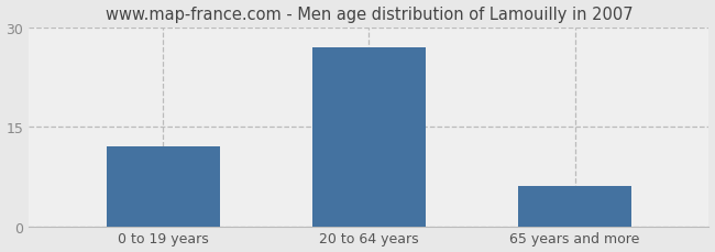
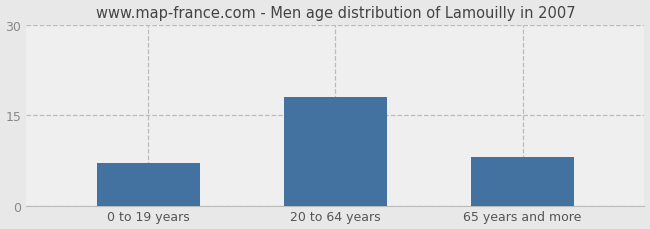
0 to 19 years: 12 -> 7
20 to 64 years: 27 -> 18
65 years and more: 6 -> 8
